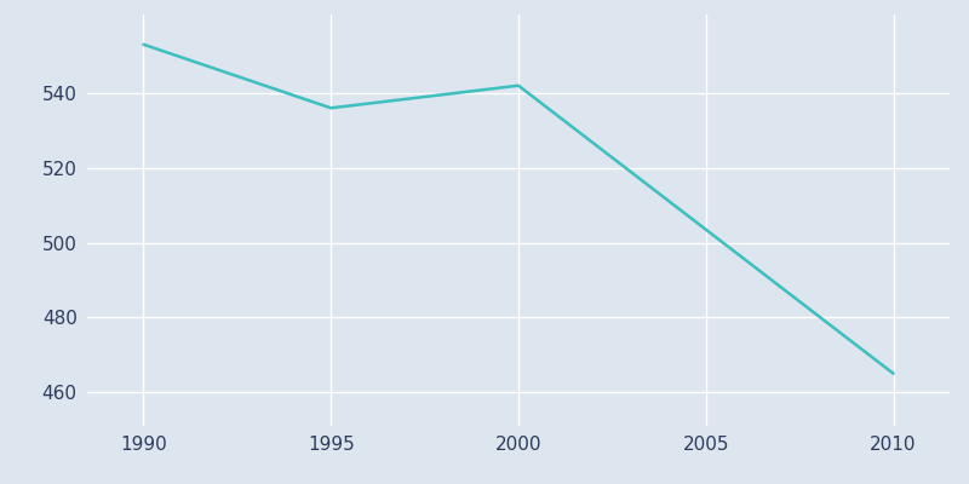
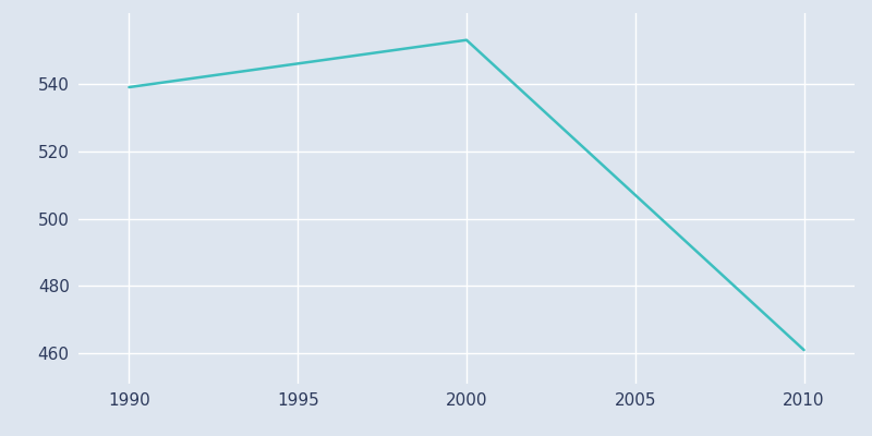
1990: 553 -> 539
1995: 536 -> 546
2000: 542 -> 553
2010: 465 -> 461
